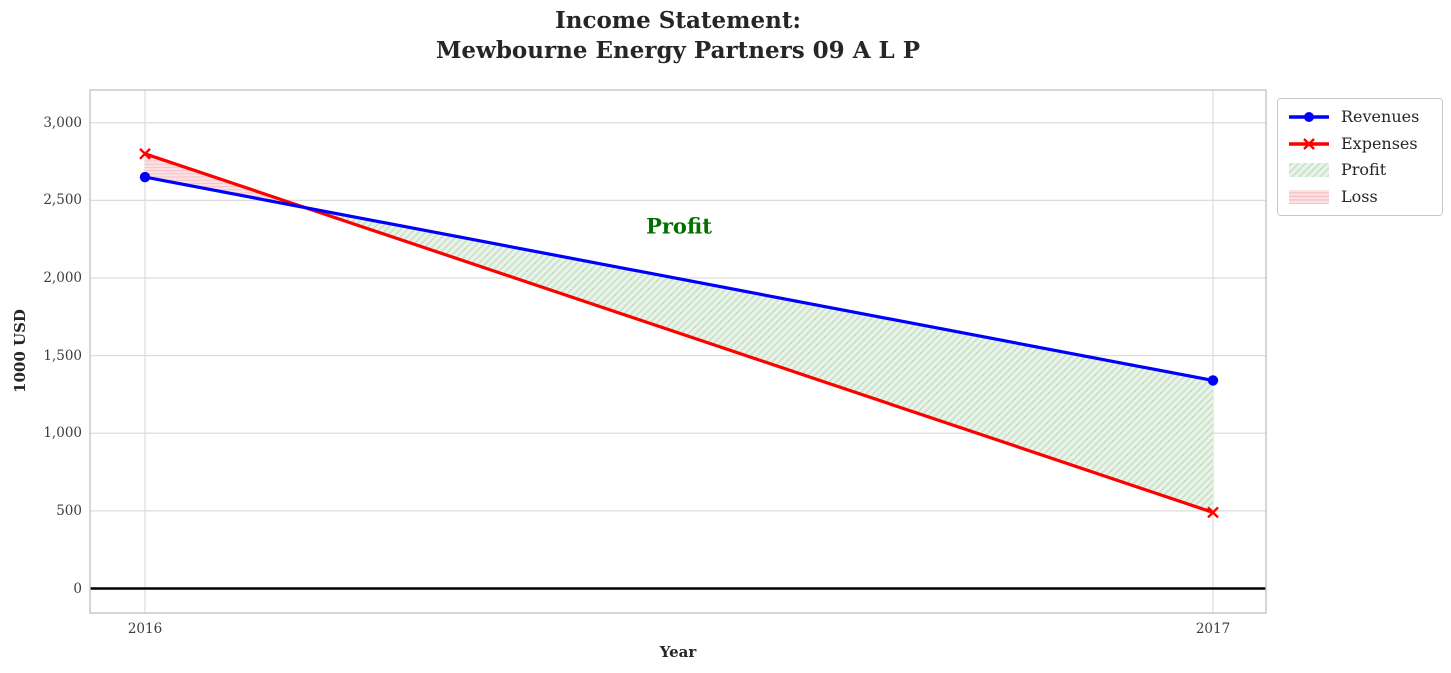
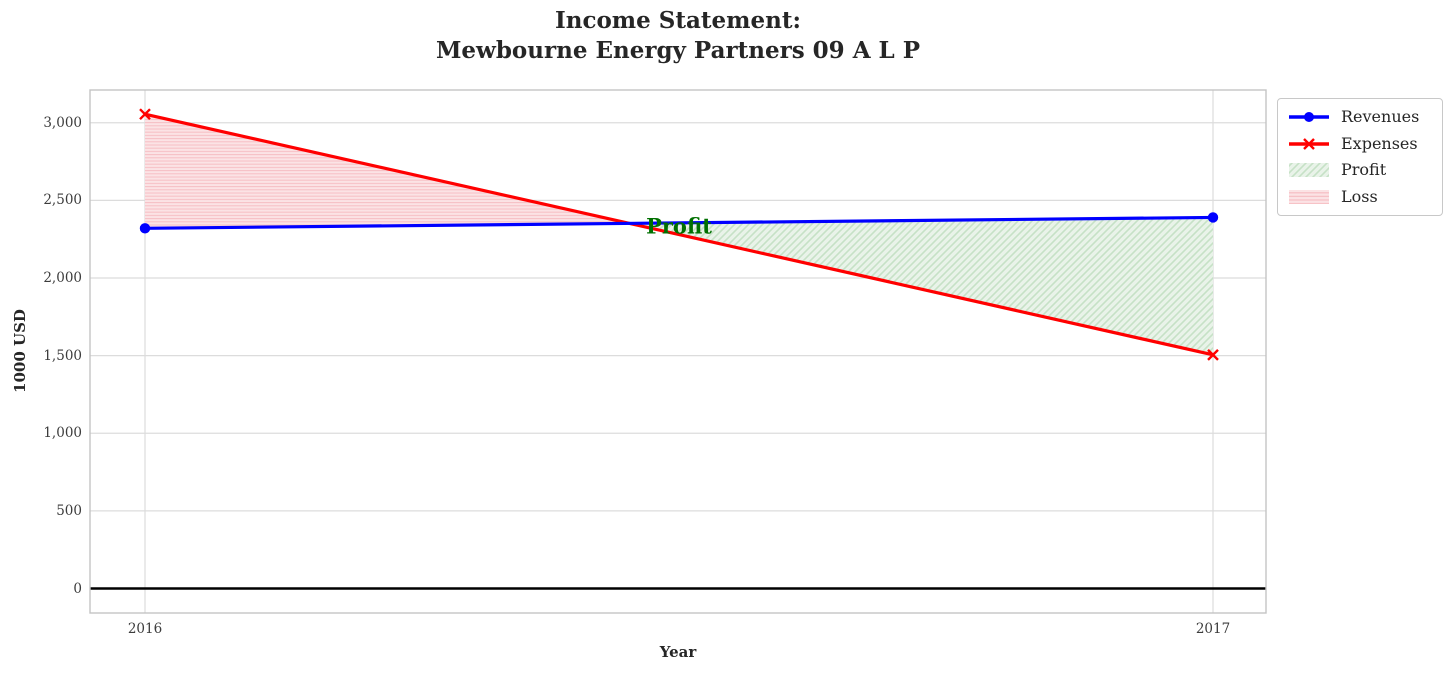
Revenues/2016: 2650 -> 2320
Expenses/2016: 2800 -> 3060
Revenues/2017: 1340 -> 2390
Expenses/2017: 490 -> 1500
